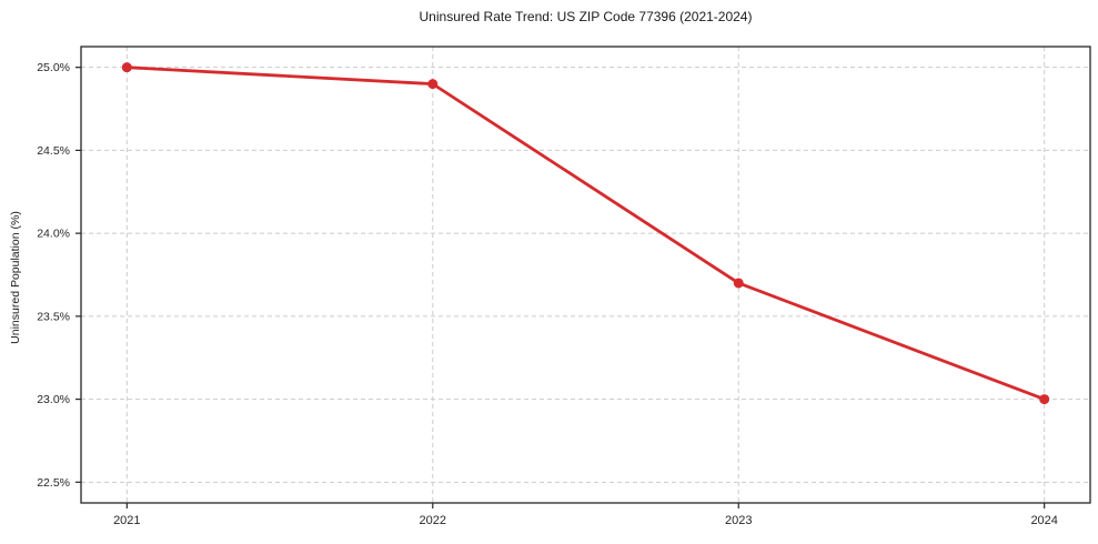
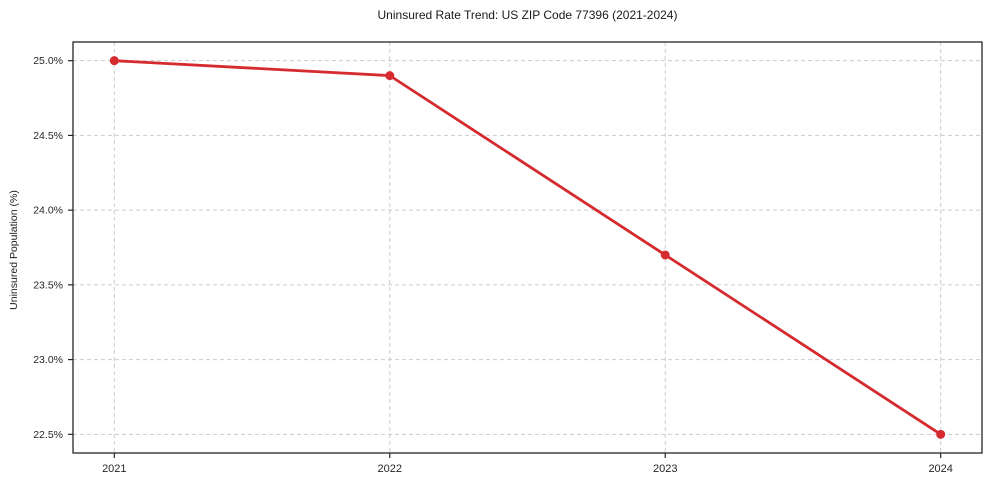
2024: 23.0% -> 22.5%
